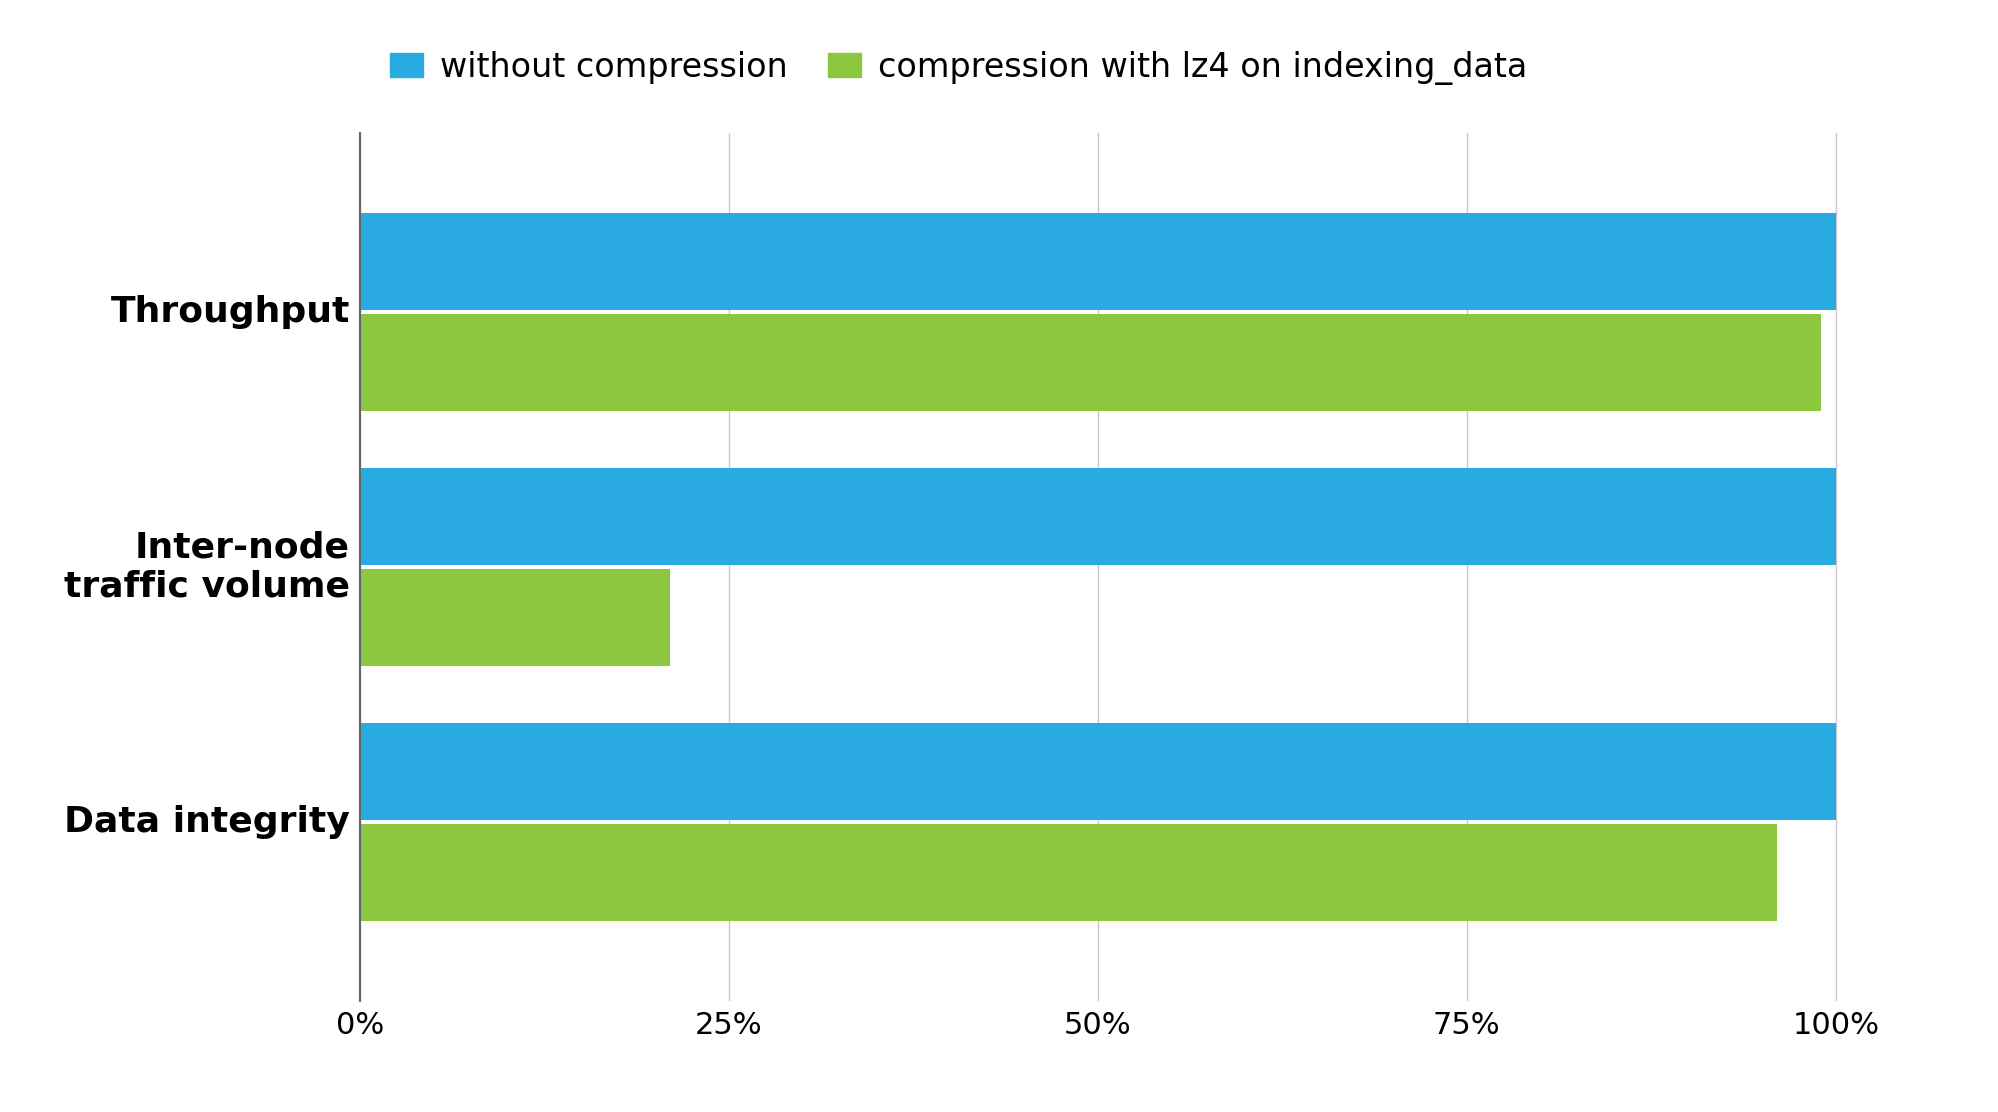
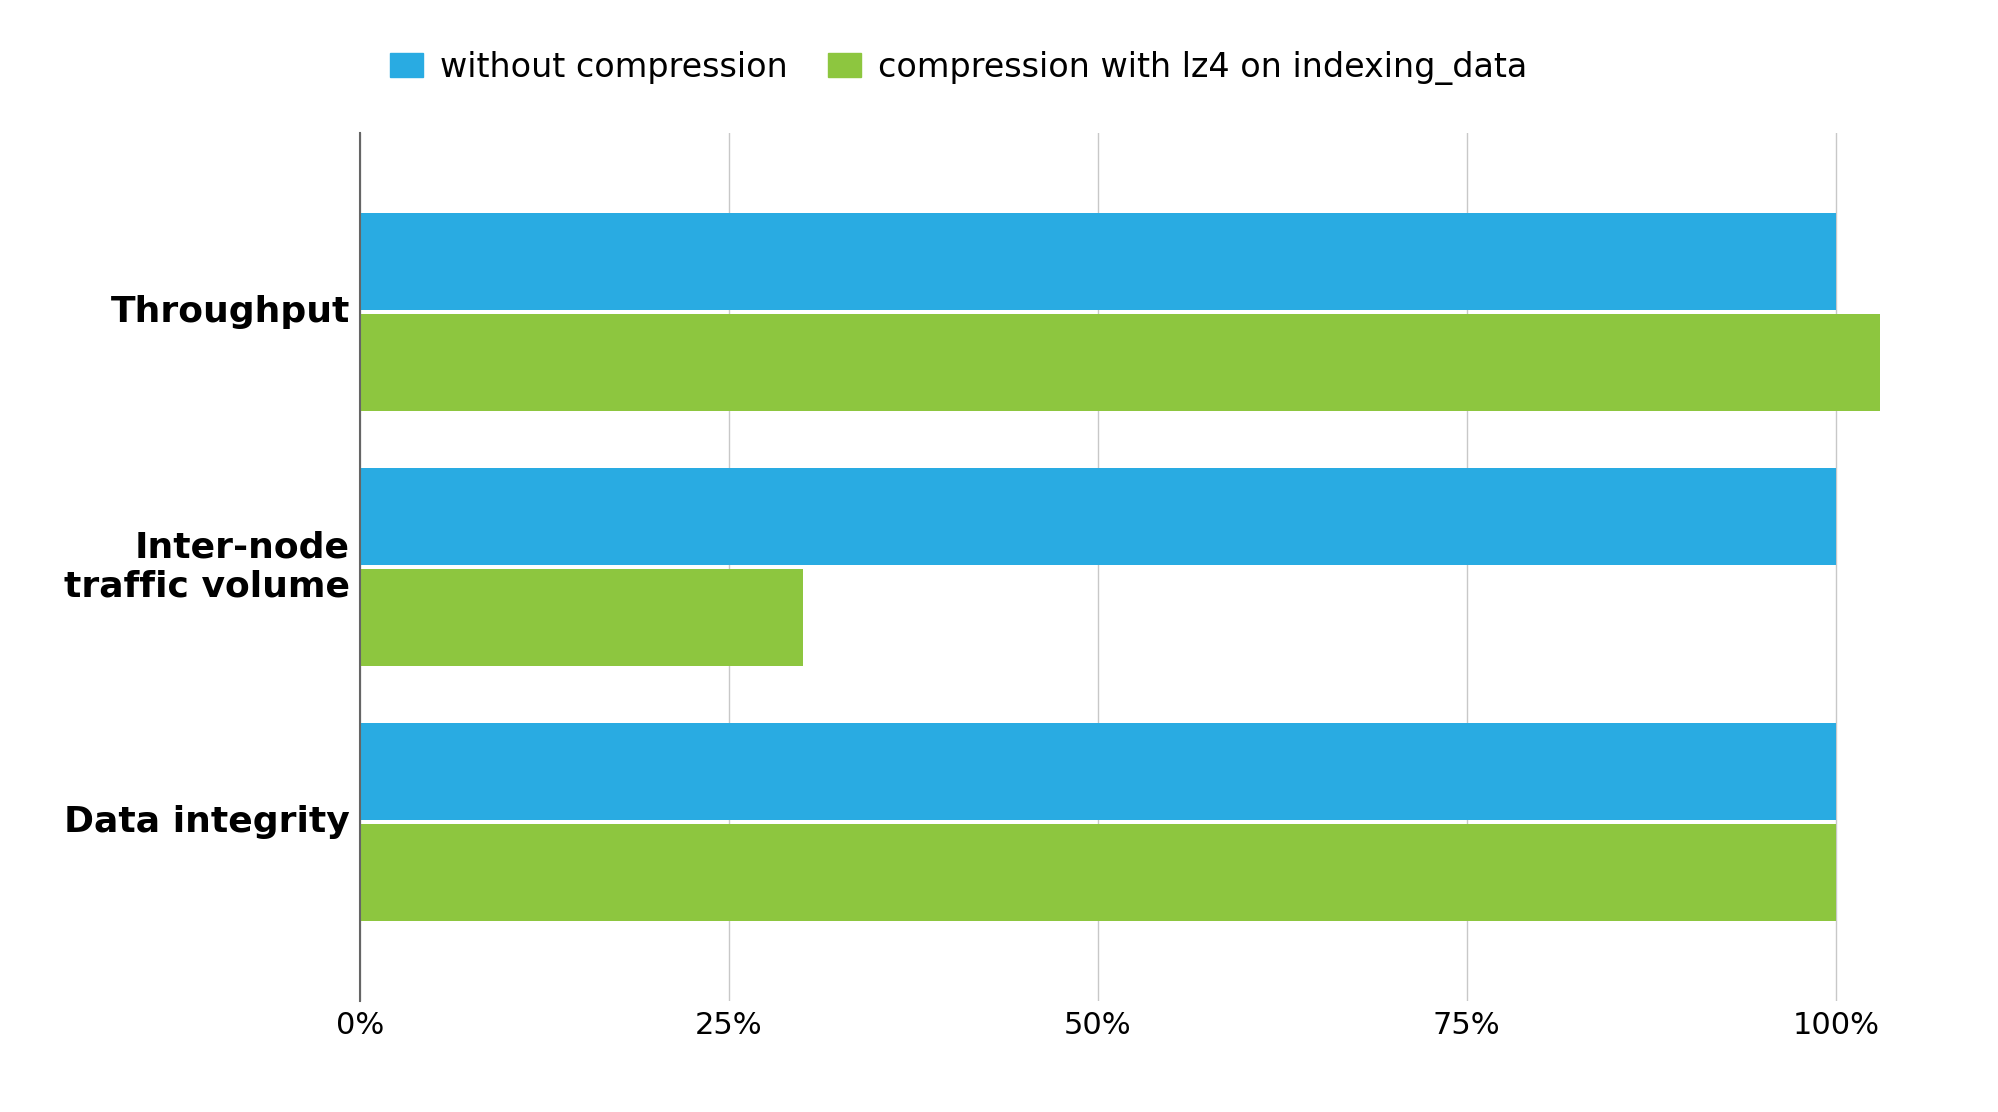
compression with lz4 on indexing_data/Throughput: 99% -> 103%
compression with lz4 on indexing_data/Inter-node traffic volume: 21% -> 30%
compression with lz4 on indexing_data/Data integrity: 96% -> 100%
